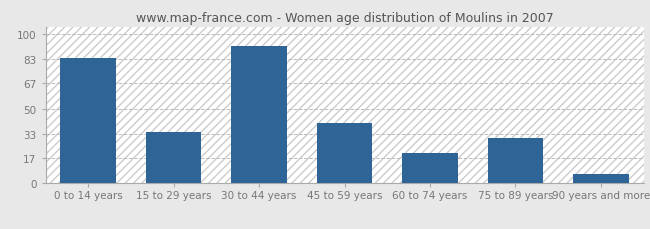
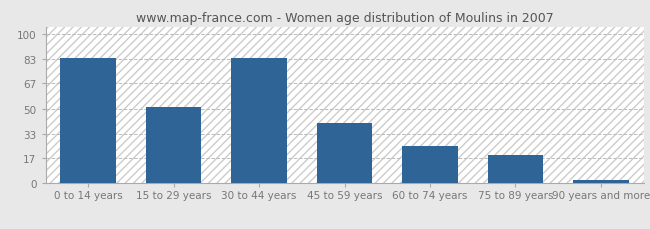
15 to 29 years: 34 -> 51
30 to 44 years: 92 -> 84
60 to 74 years: 20 -> 25
75 to 89 years: 30 -> 19
90 years and more: 6 -> 2
